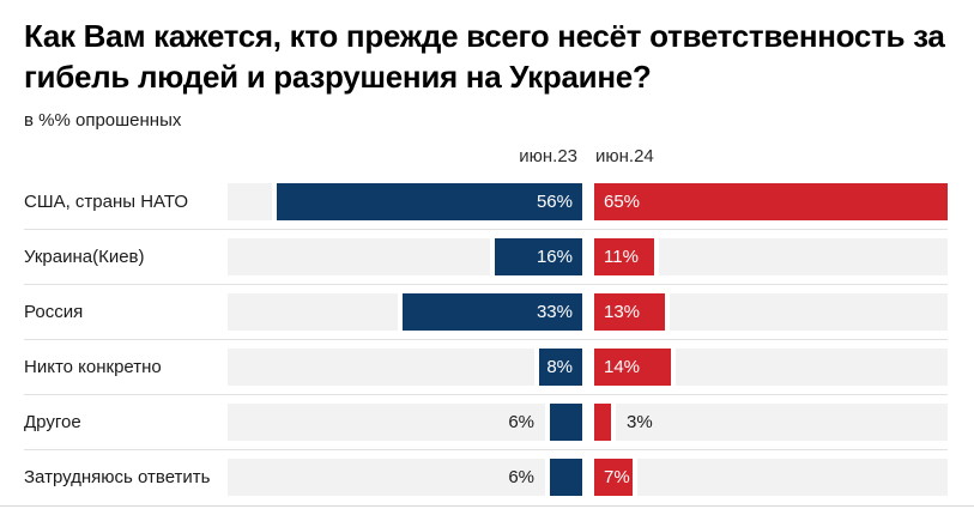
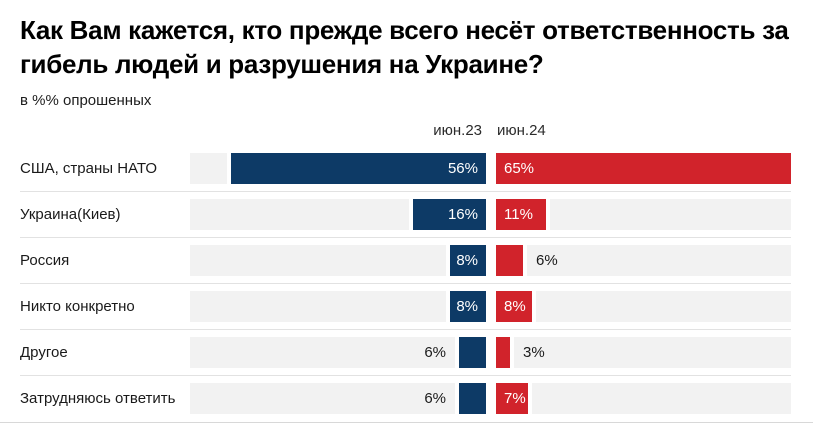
июн.23/Россия: 33% -> 8%
июн.24/Россия: 13% -> 6%
июн.24/Никто конкретно: 14% -> 8%
